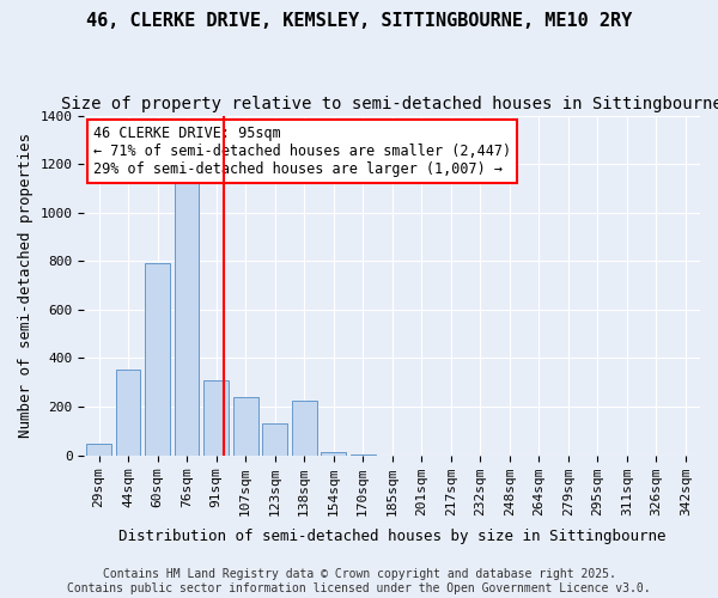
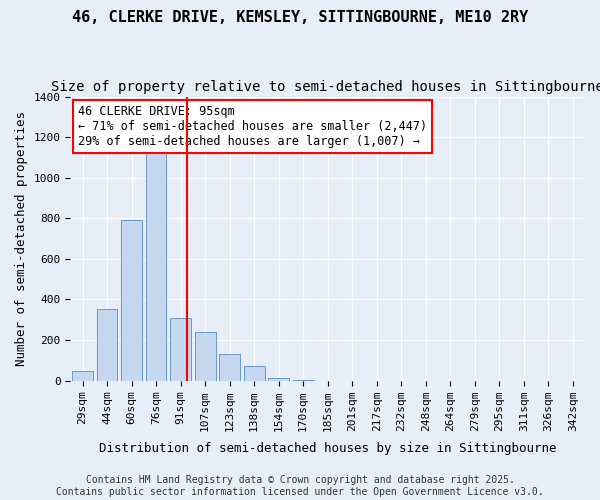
138sqm: 225 -> 70
